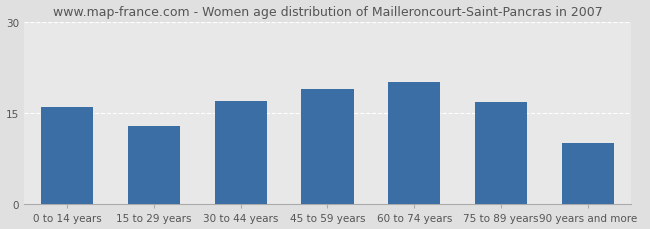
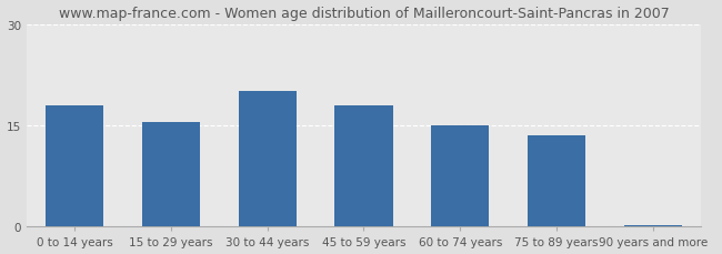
0 to 14 years: 16.0 -> 18.0
15 to 29 years: 12.8 -> 15.5
30 to 44 years: 17.0 -> 20.0
45 to 59 years: 19.0 -> 18.0
60 to 74 years: 20.0 -> 15.0
75 to 89 years: 16.8 -> 13.5
90 years and more: 10.0 -> 0.3
